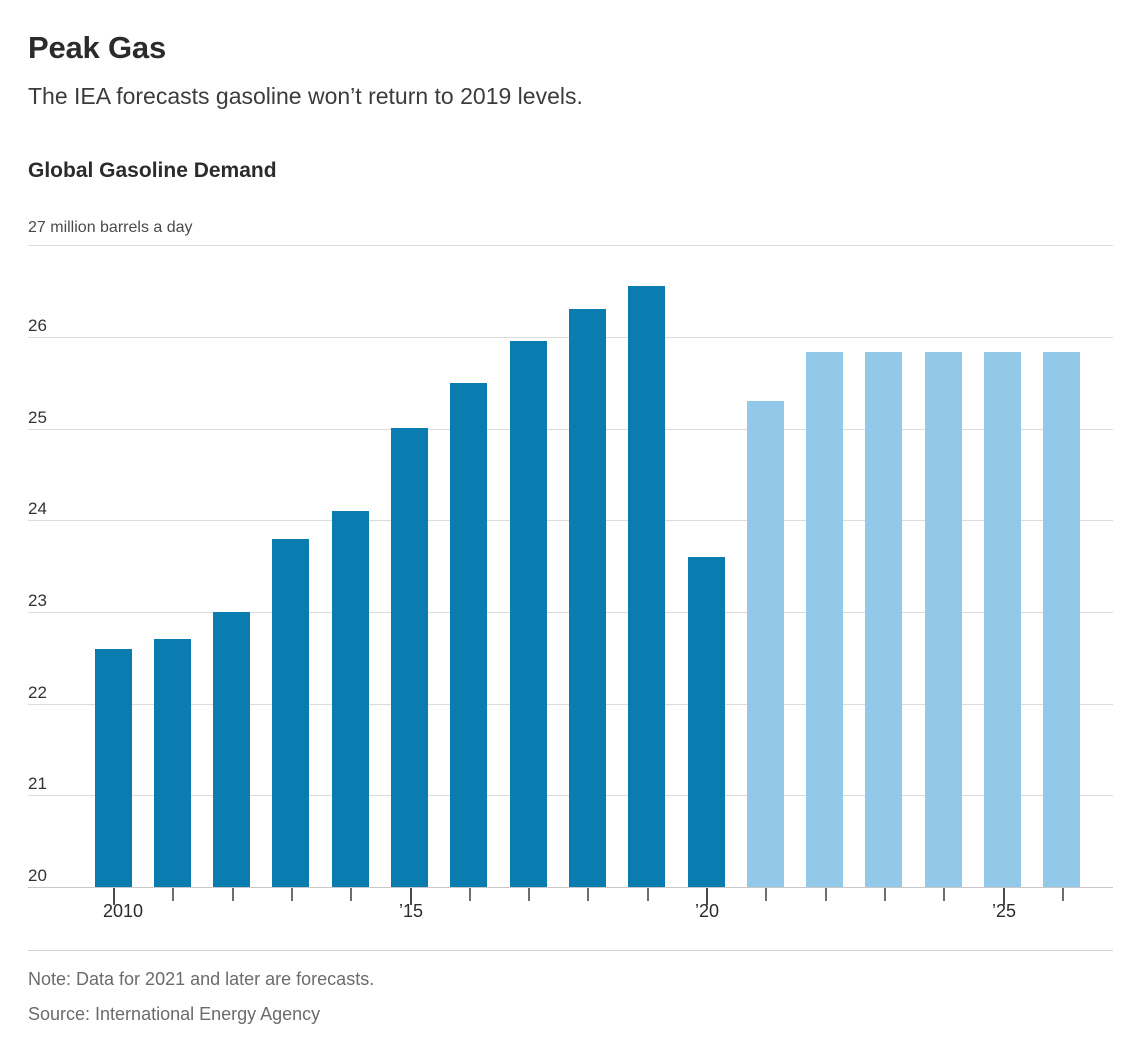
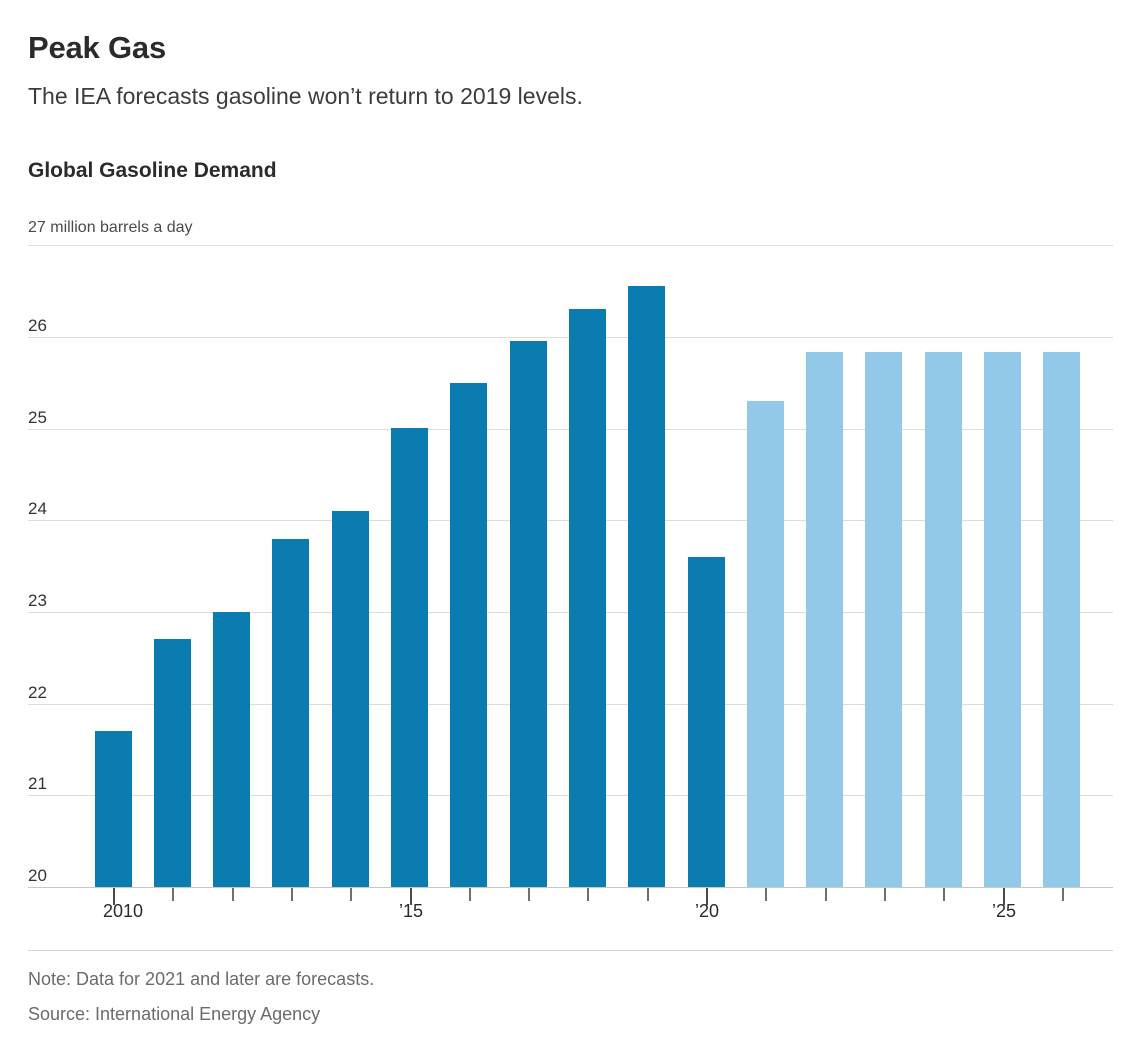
2010: 22.6 -> 21.7
